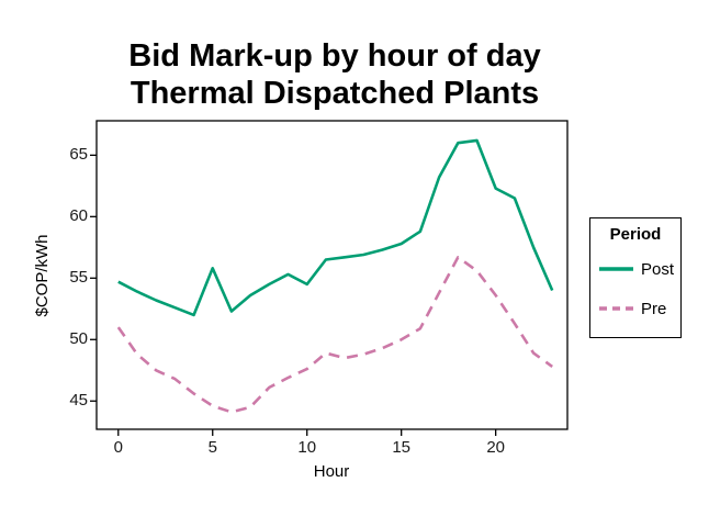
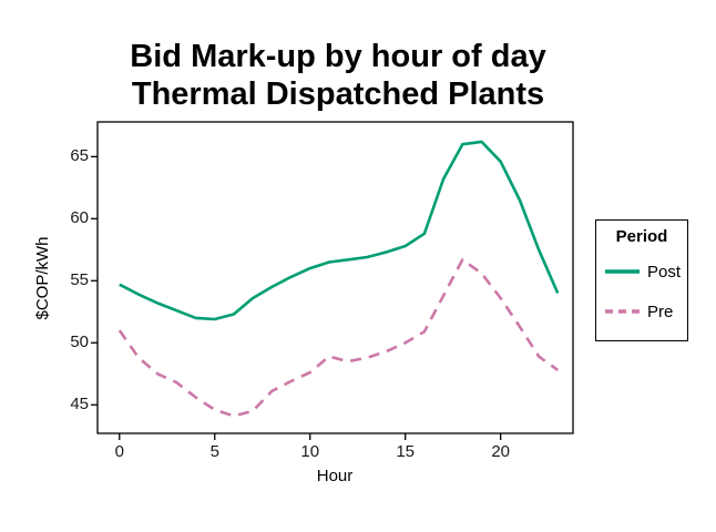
Post/5: 55.8 -> 51.9
Post/10: 54.5 -> 56.0
Post/20: 62.3 -> 64.6
